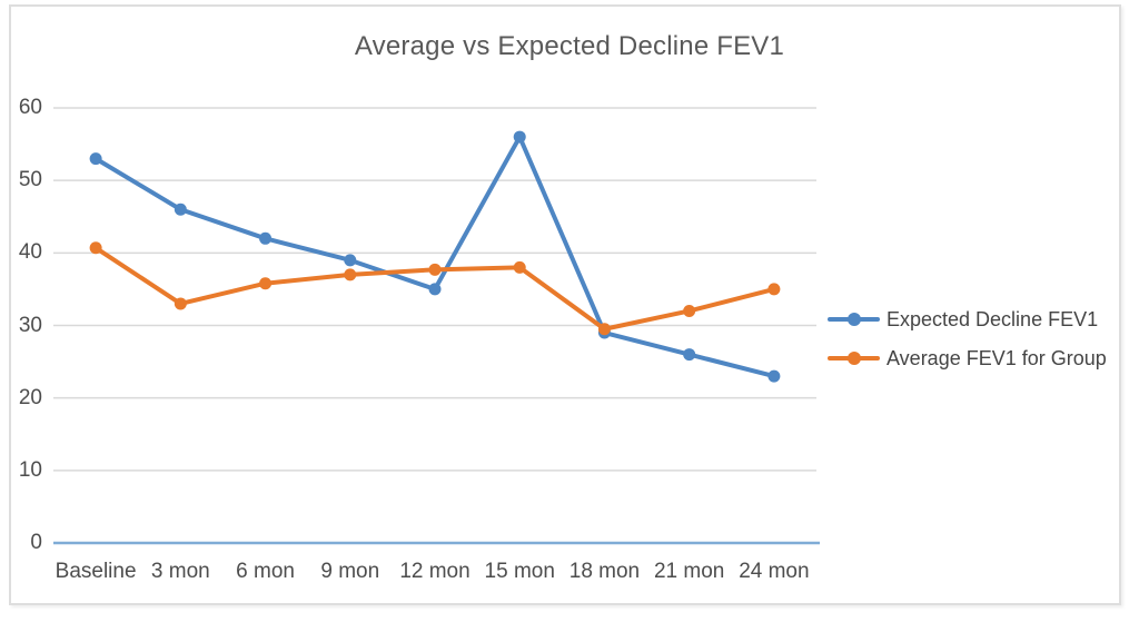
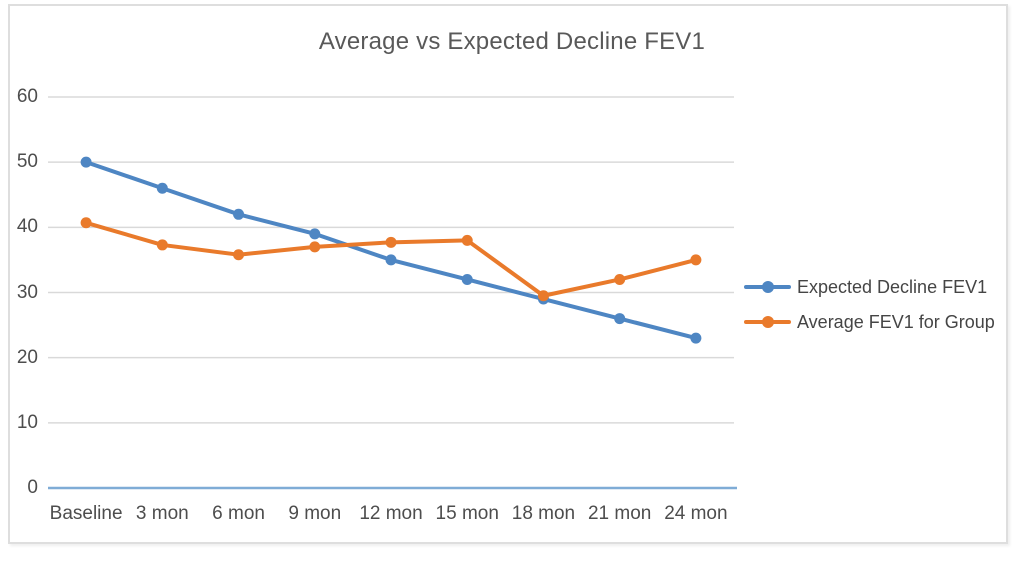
Expected Decline FEV1/Baseline: 53 -> 50
Average FEV1 for Group/3 mon: 33 -> 37
Expected Decline FEV1/15 mon: 56 -> 32
